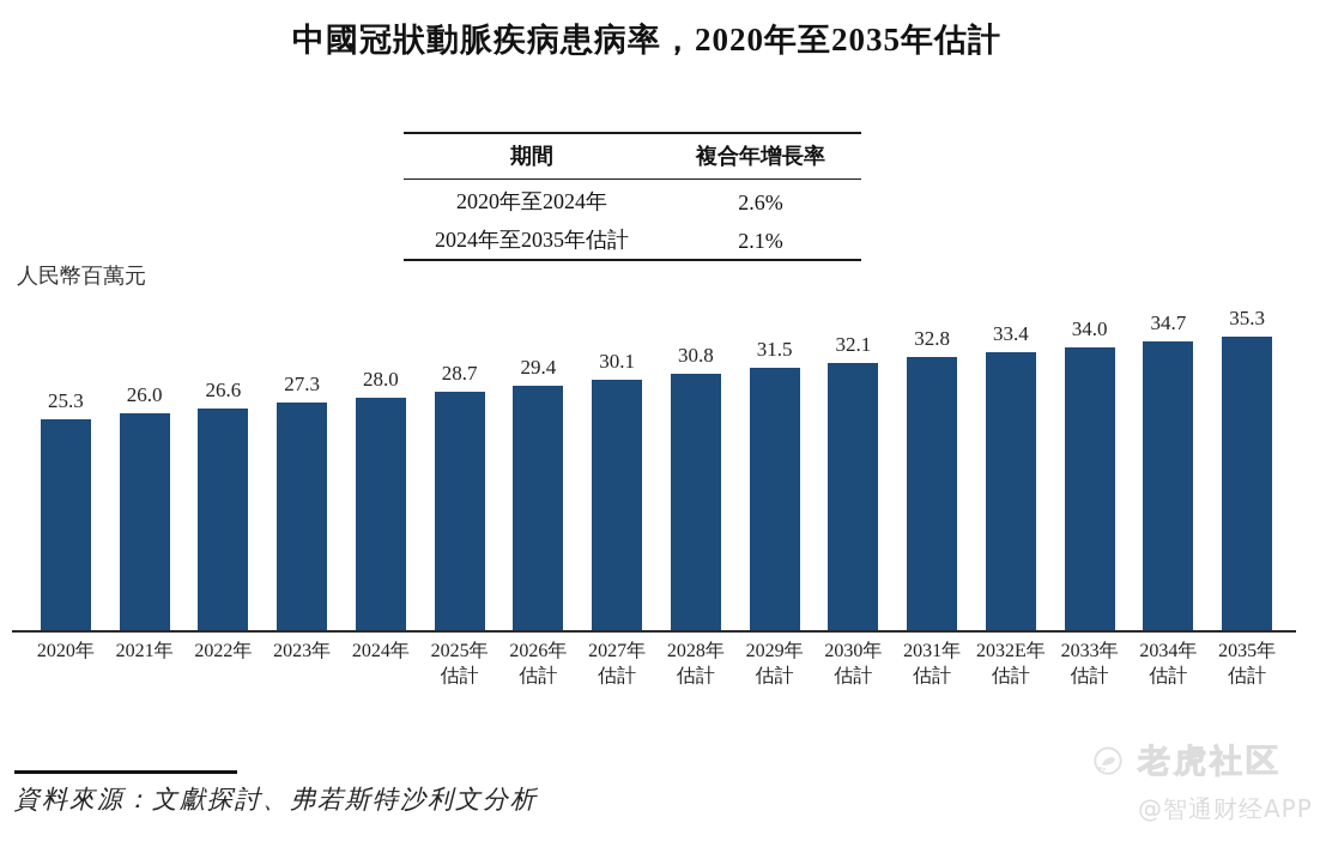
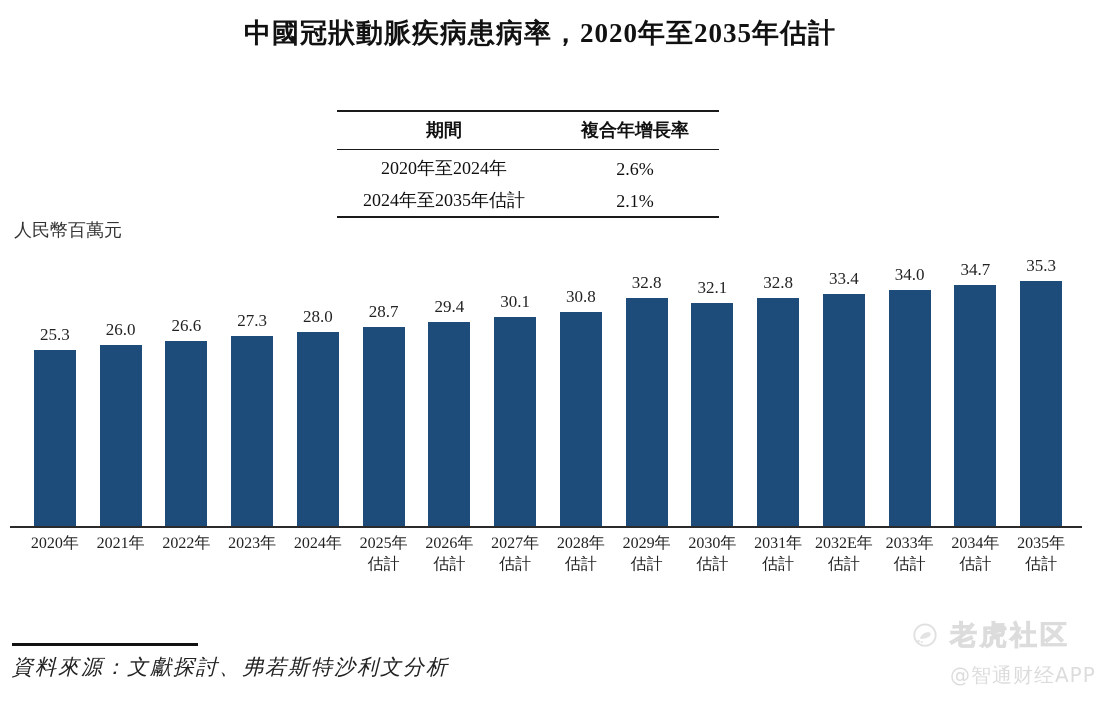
2029年: 31.5 -> 32.8
